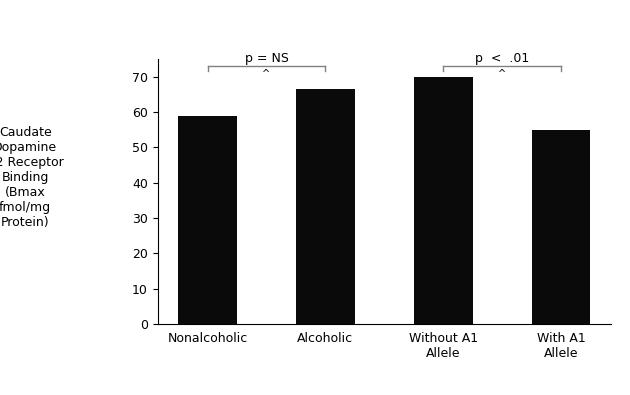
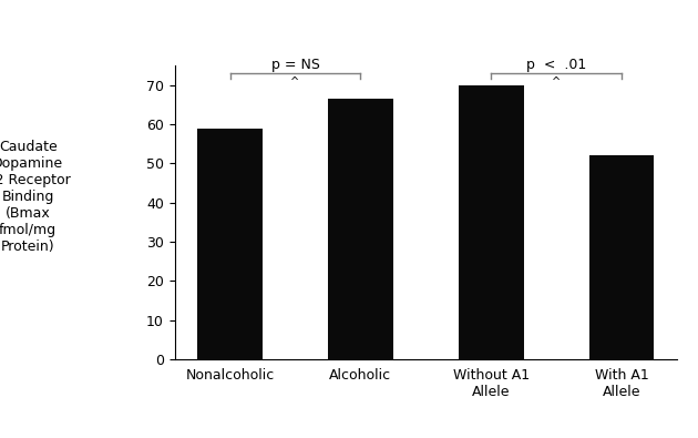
With A1 Allele: 55.0 -> 52.0
